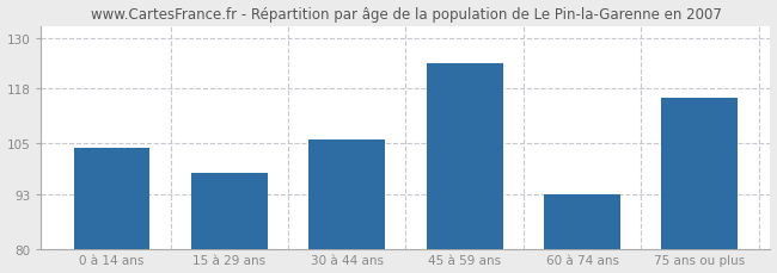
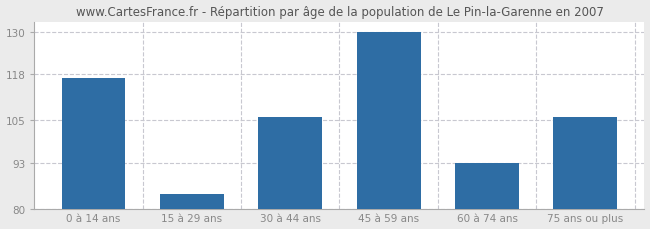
0 à 14 ans: 104 -> 117
15 à 29 ans: 98 -> 84
45 à 59 ans: 124 -> 130
75 ans ou plus: 116 -> 106
